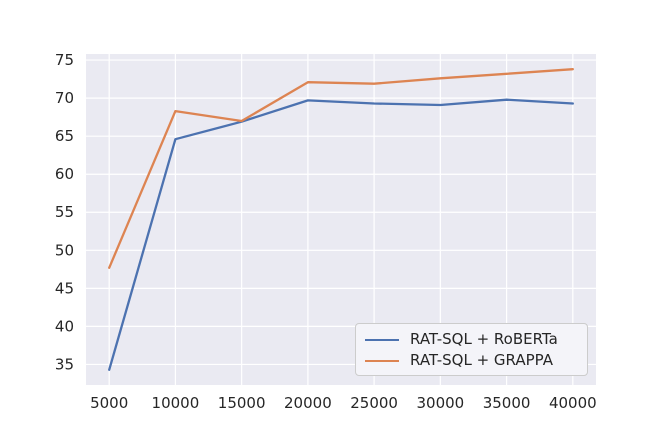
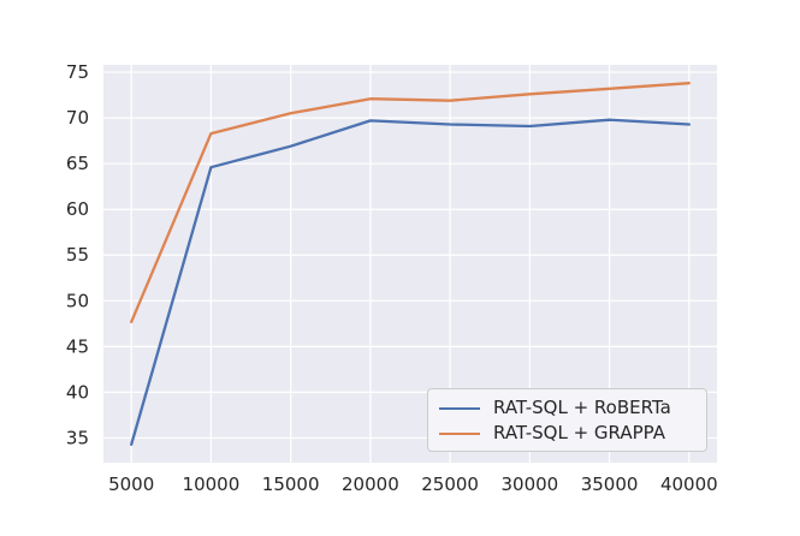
RAT-SQL + GRAPPA/15000: 67 -> 70
